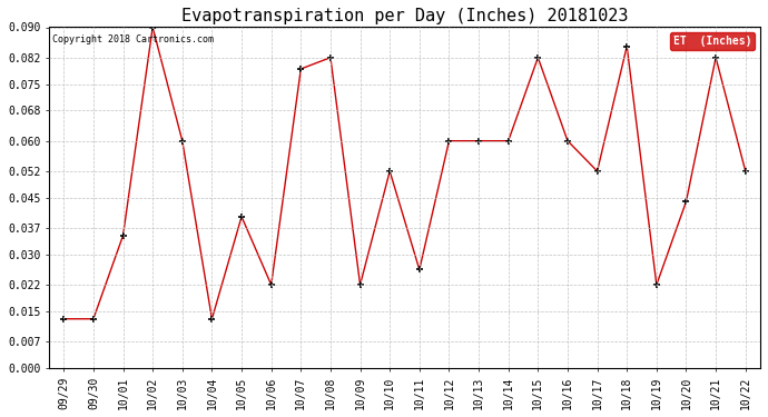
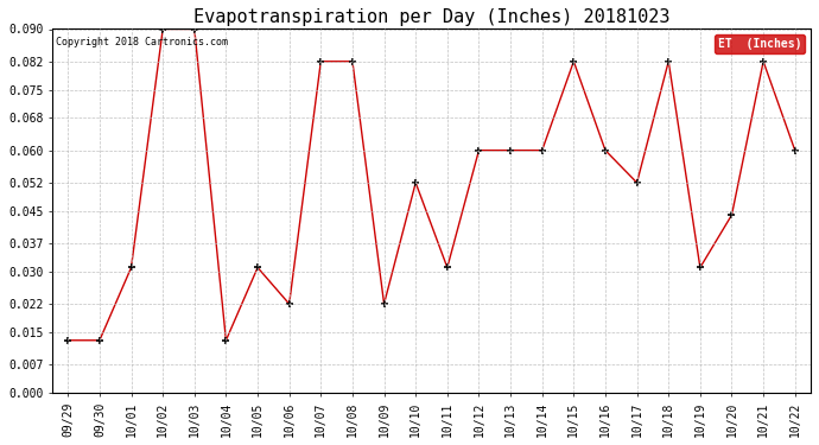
10/01: 0.035 -> 0.031
10/03: 0.060 -> 0.090
10/05: 0.040 -> 0.031
10/07: 0.079 -> 0.082
10/11: 0.026 -> 0.031
10/18: 0.085 -> 0.082
10/19: 0.022 -> 0.031
10/22: 0.052 -> 0.060
